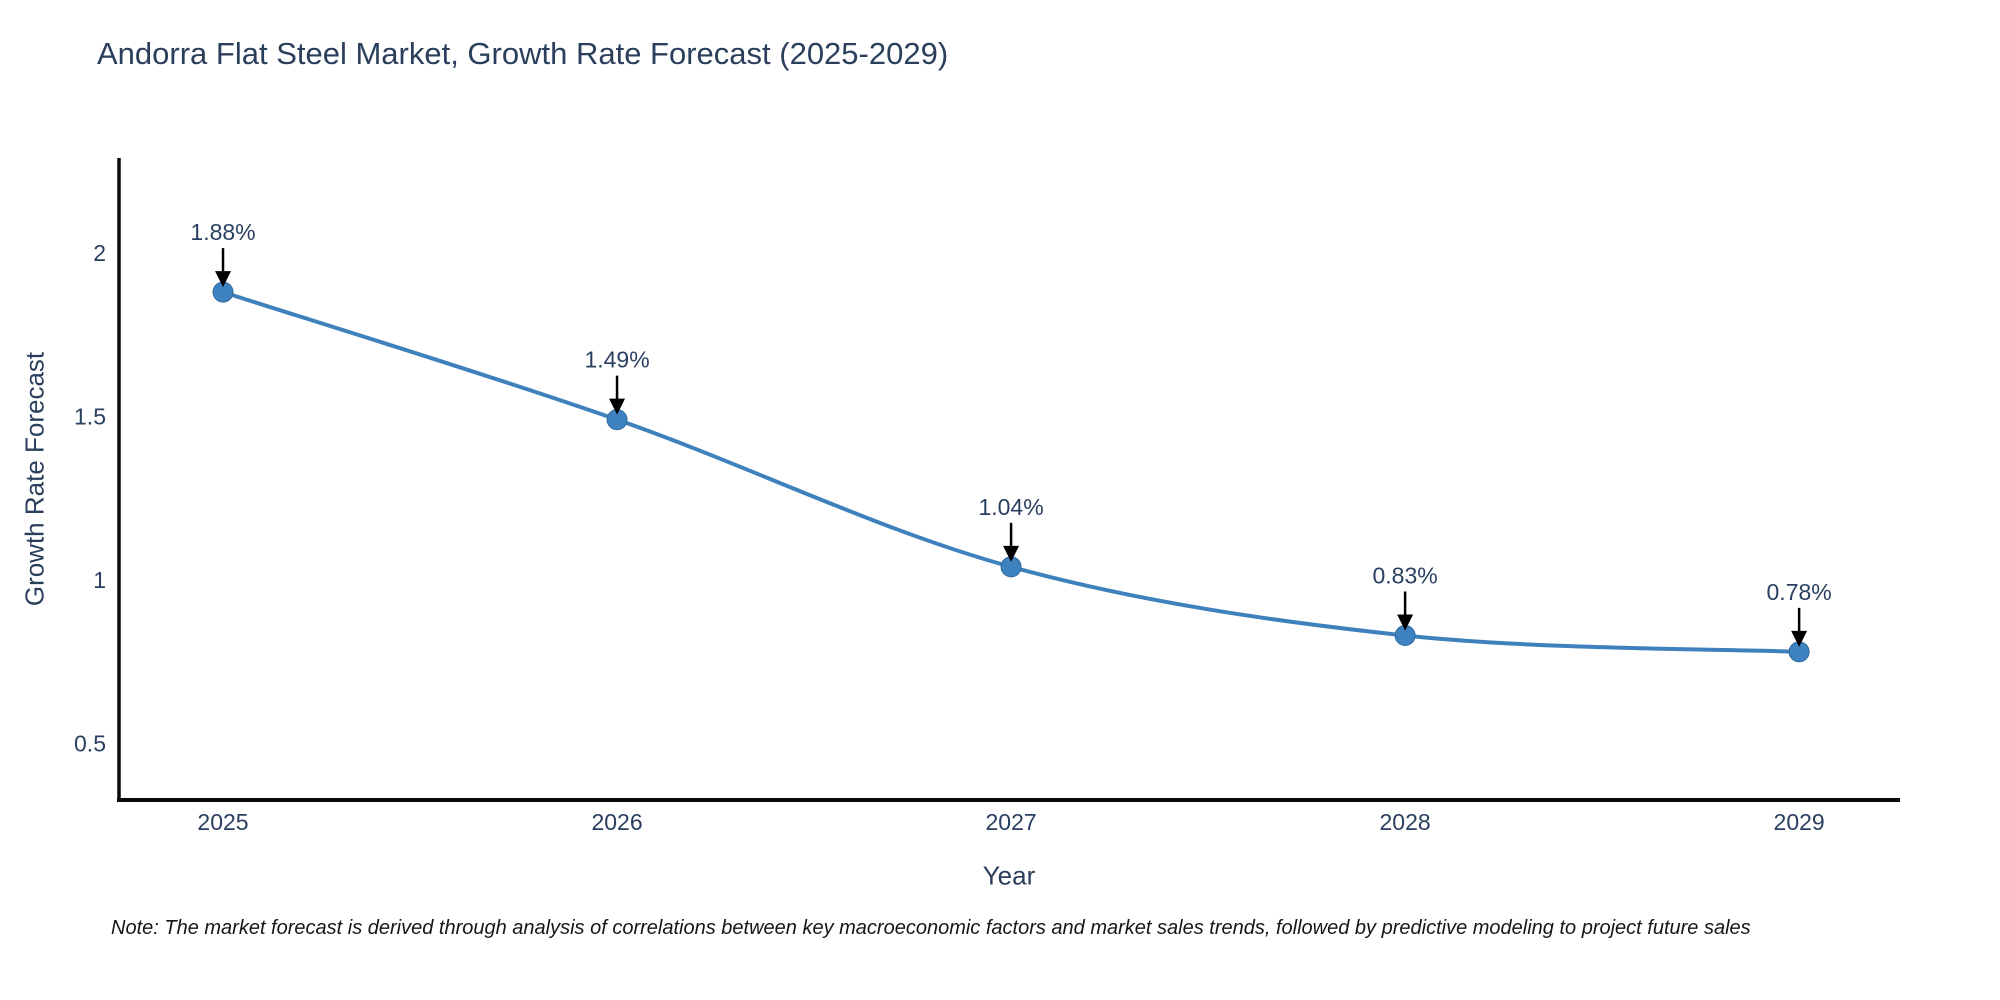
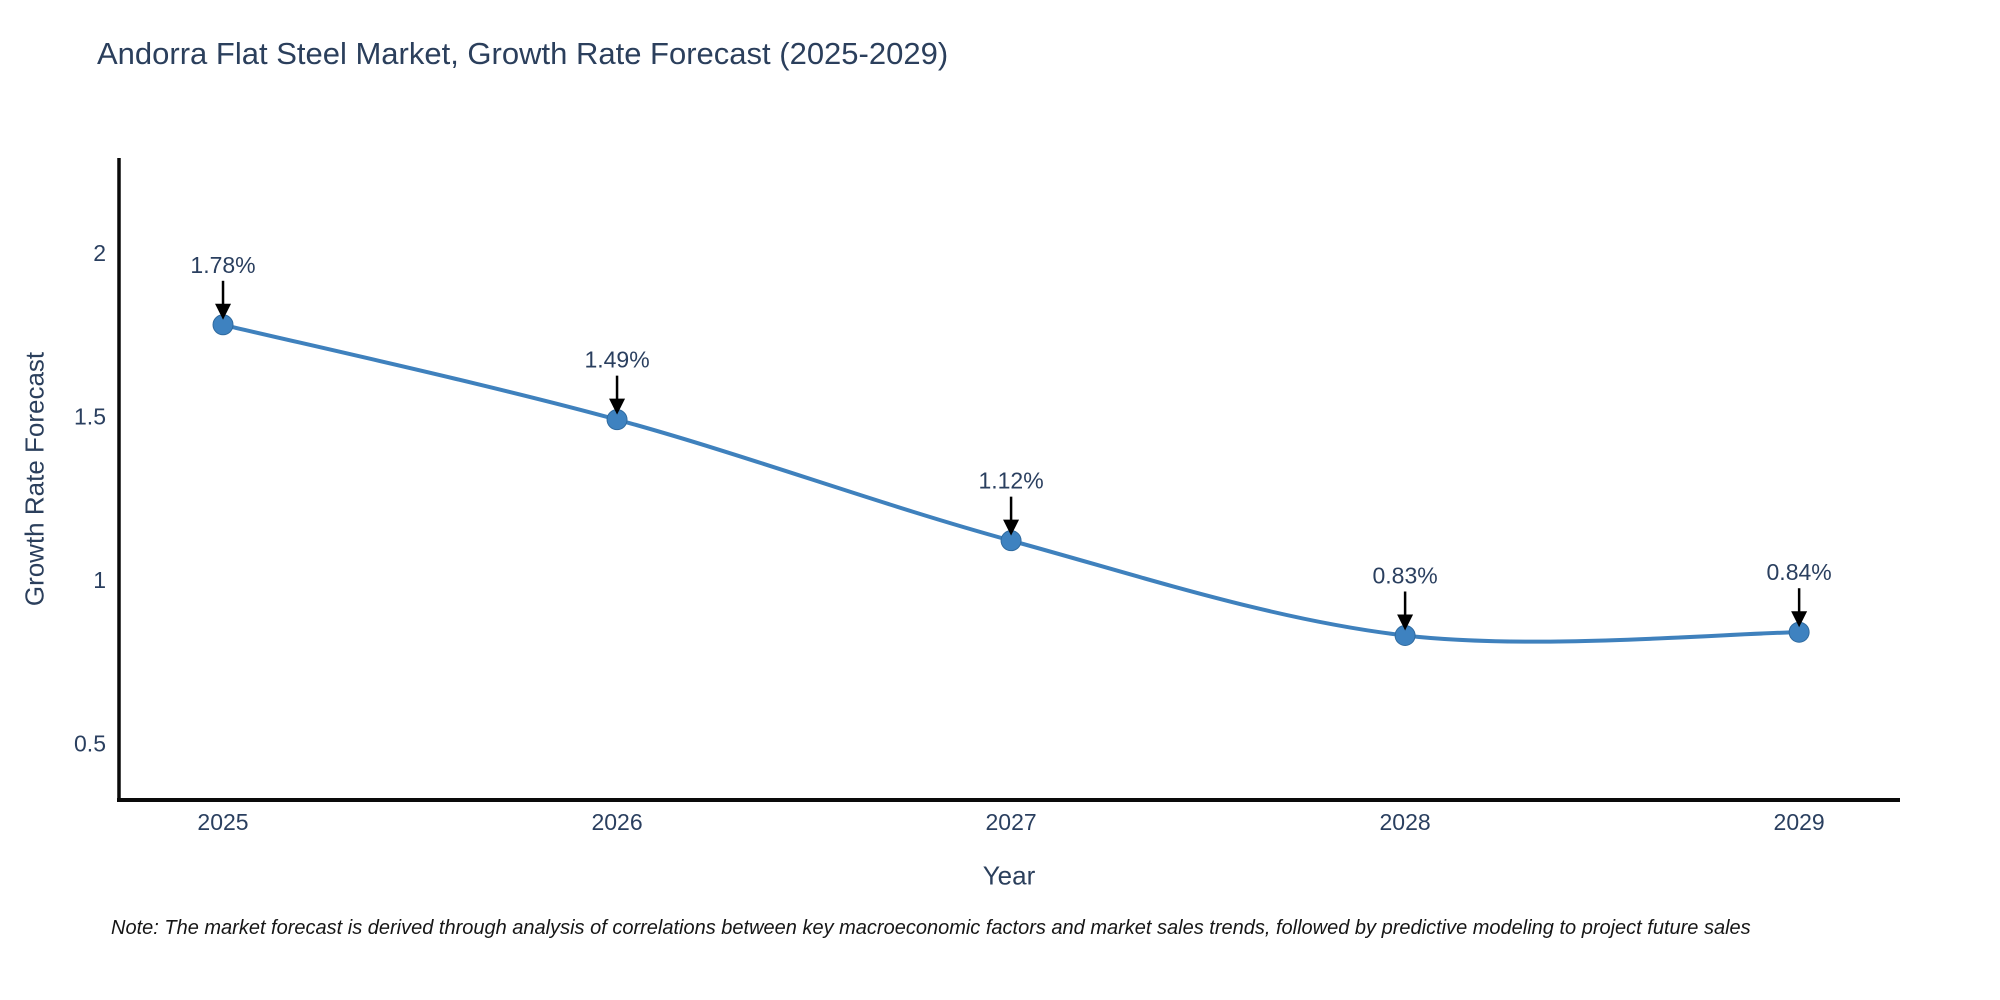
2025: 1.88% -> 1.78%
2027: 1.04% -> 1.12%
2029: 0.78% -> 0.84%
